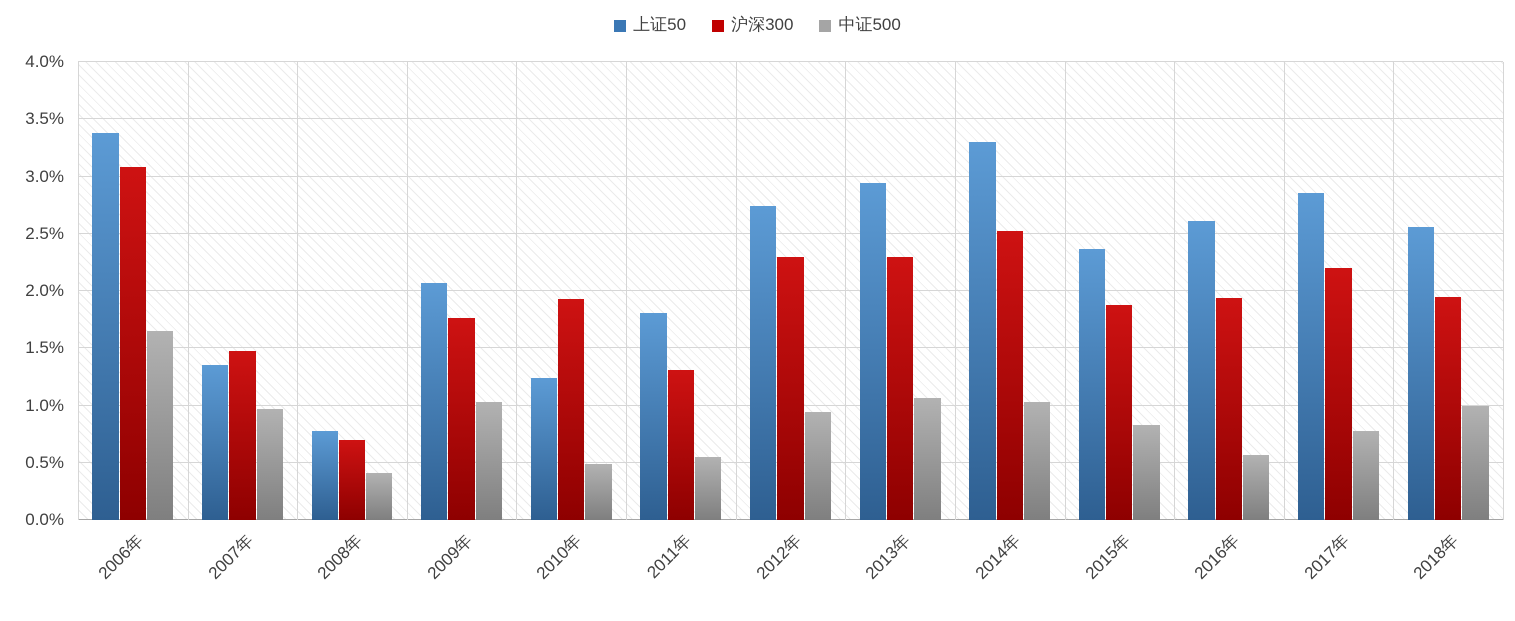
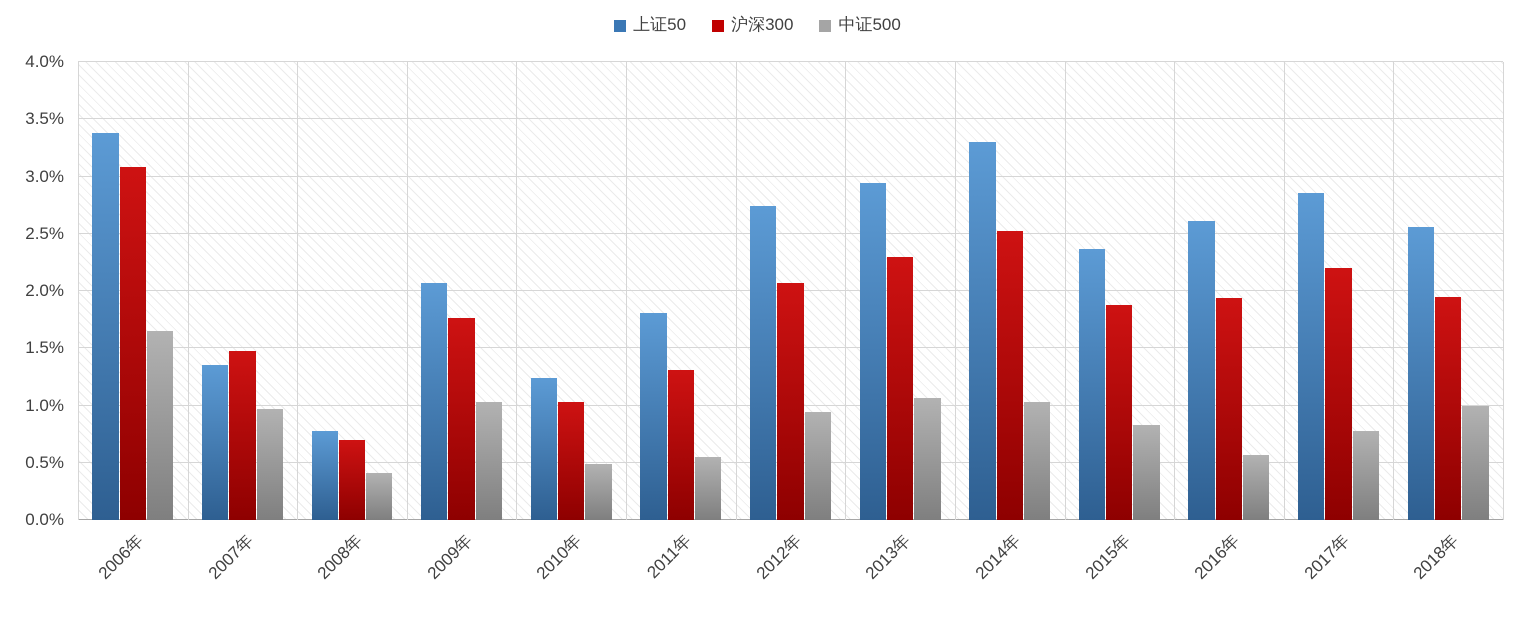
沪深300/2010年: 1.93% -> 1.03%
沪深300/2012年: 2.30% -> 2.07%
